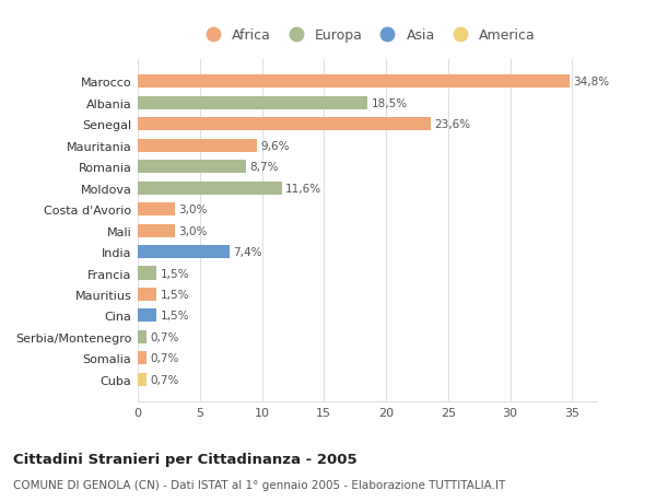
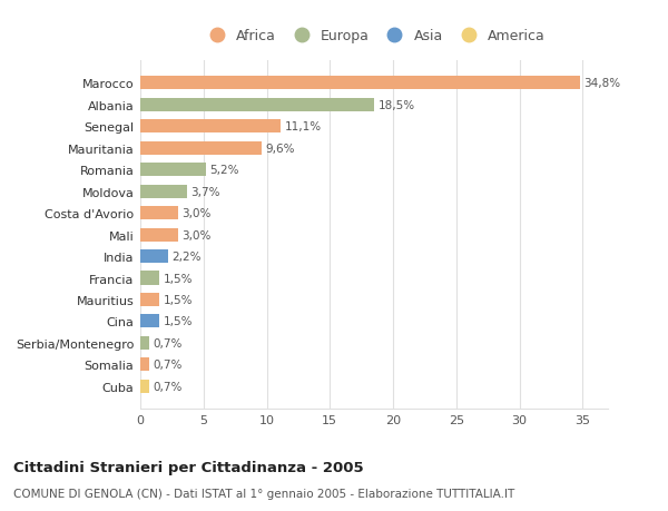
Senegal: 23,6% -> 11,1%
Romania: 8,7% -> 5,2%
Moldova: 11,6% -> 3,7%
India: 7,4% -> 2,2%
